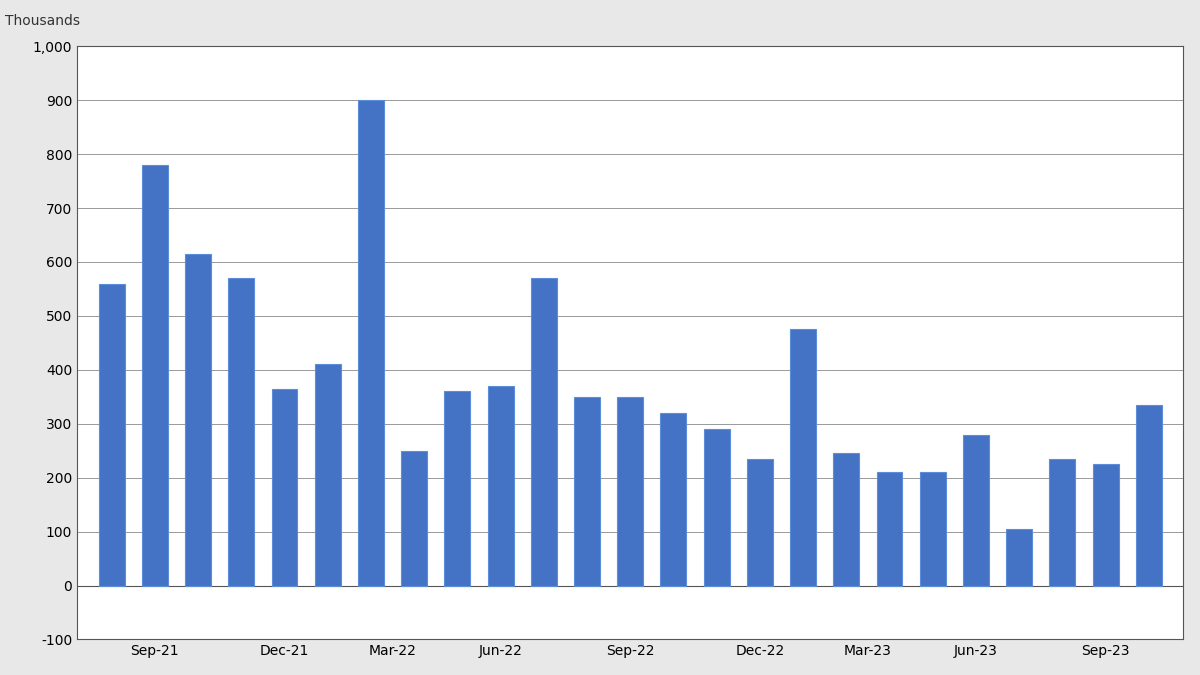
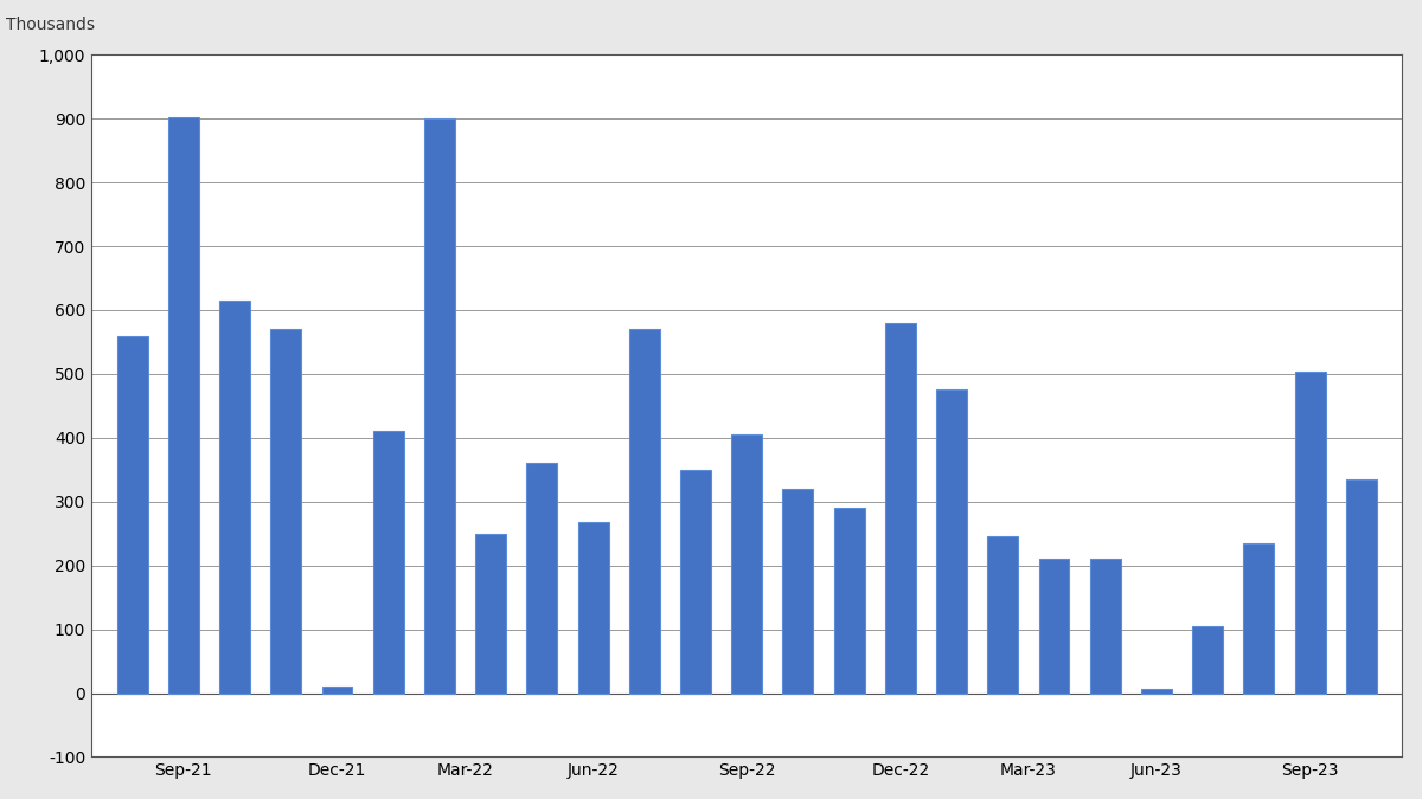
Sep-21: 780 -> 902
Dec-21: 365 -> 10
Jun-22: 370 -> 268
Sep-22: 350 -> 406
Dec-22: 235 -> 580
Jun-23: 280 -> 6
Sep-23: 225 -> 504
